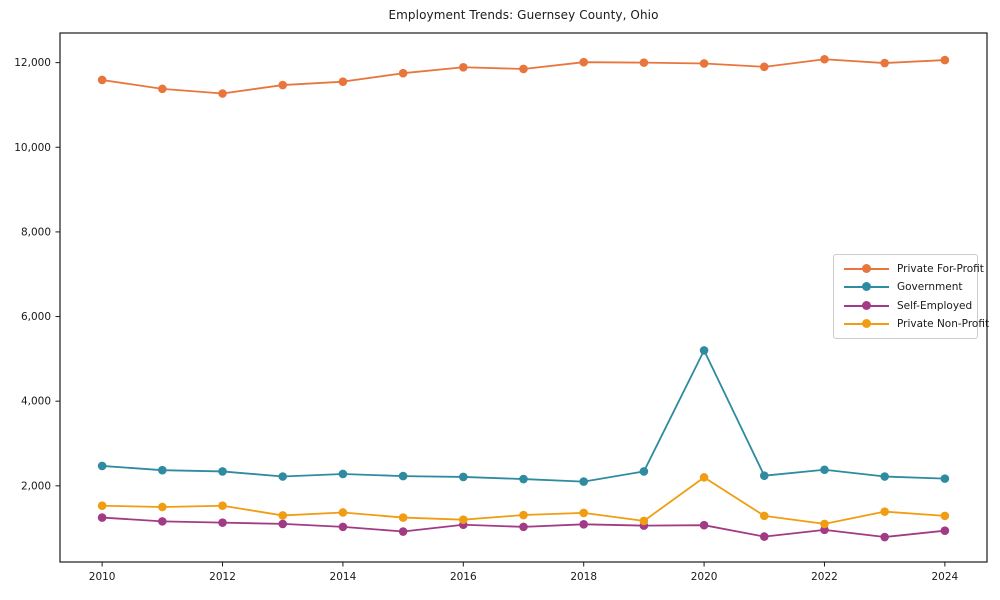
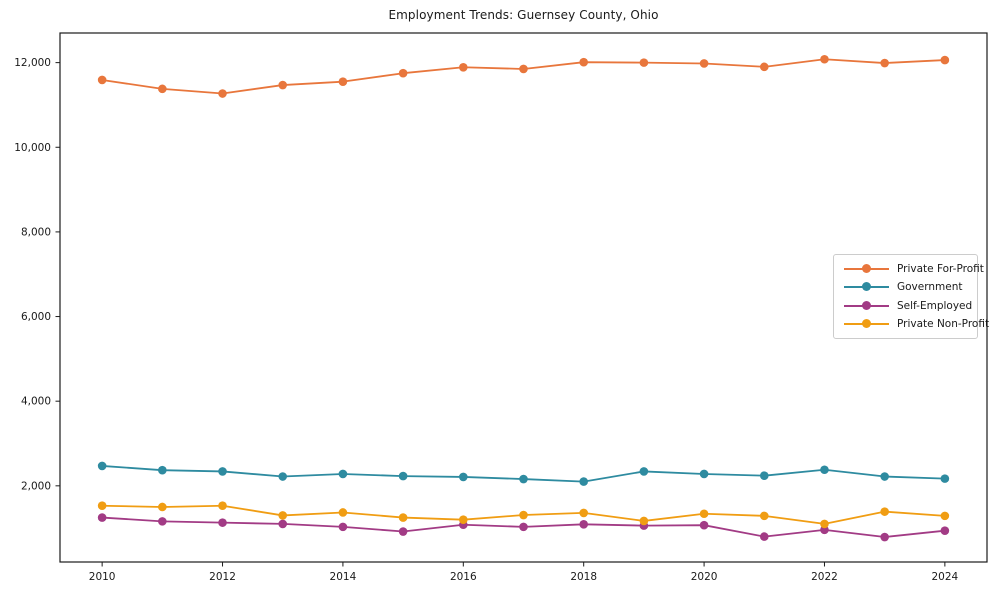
Government/2020: 5200 -> 2300
Private Non-Profit/2020: 2200 -> 1300
